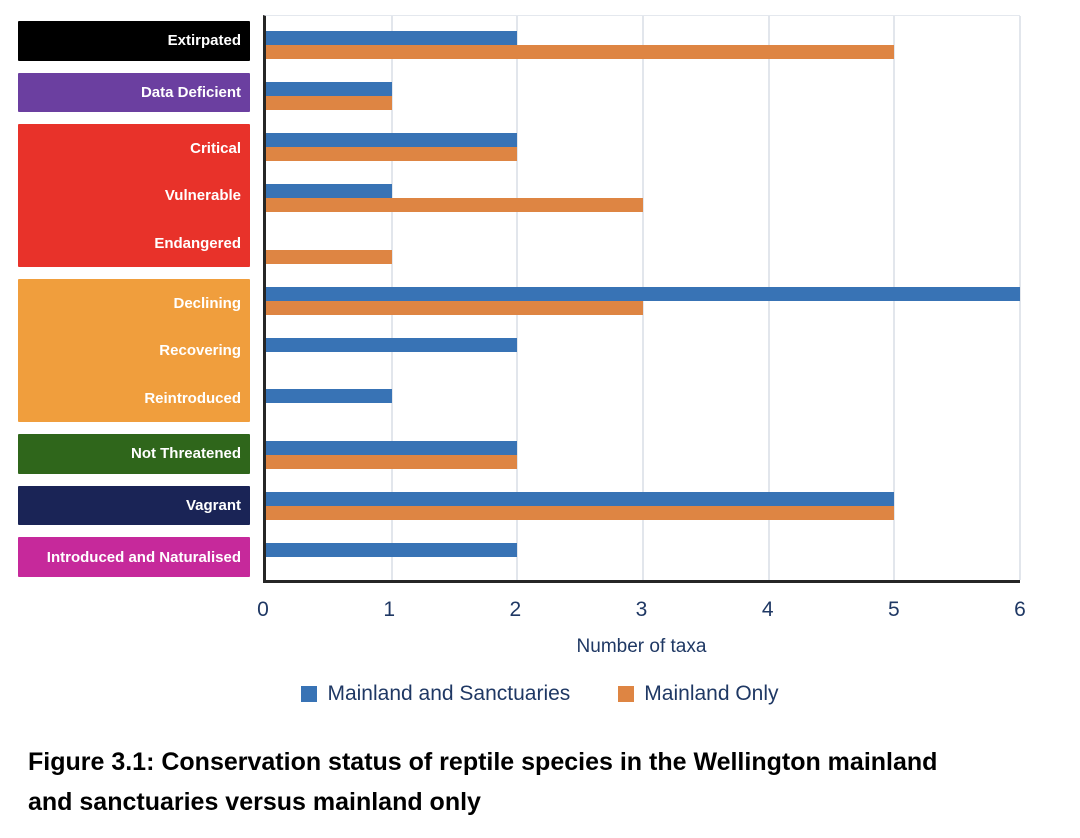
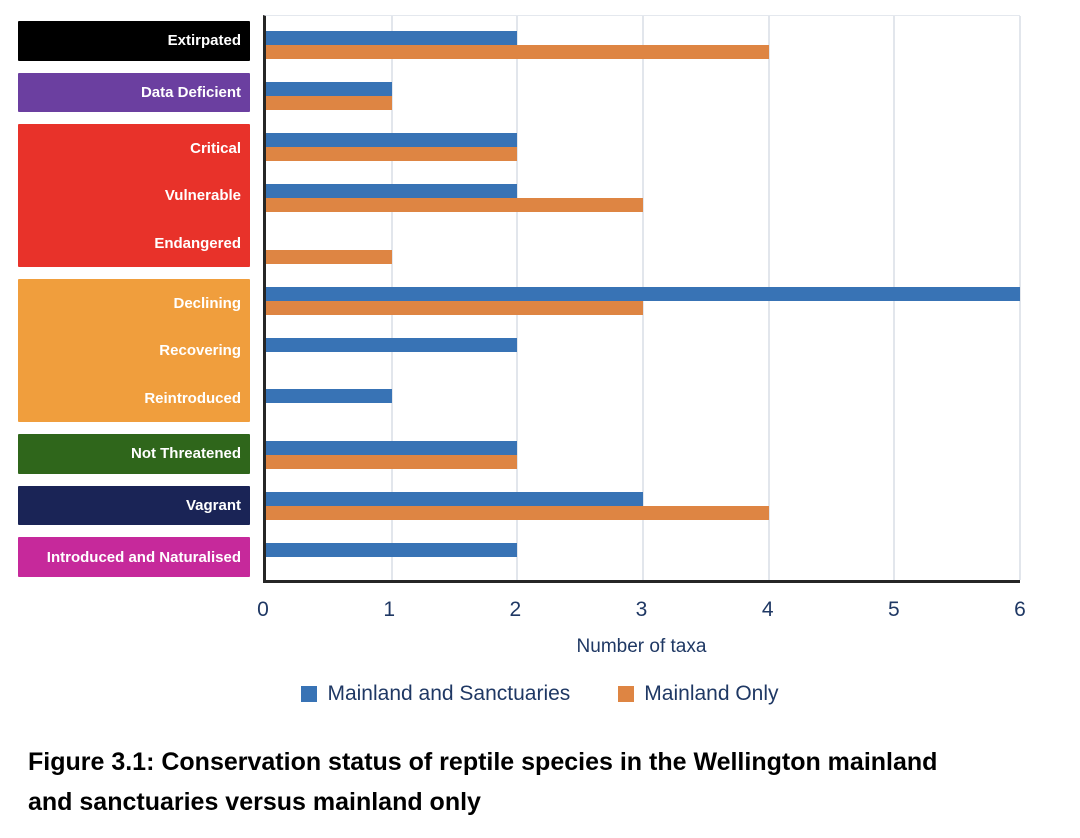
Mainland Only/Extirpated: 5 -> 4
Mainland and Sanctuaries/Vulnerable: 1 -> 2
Mainland and Sanctuaries/Vagrant: 5 -> 3
Mainland Only/Vagrant: 5 -> 4
